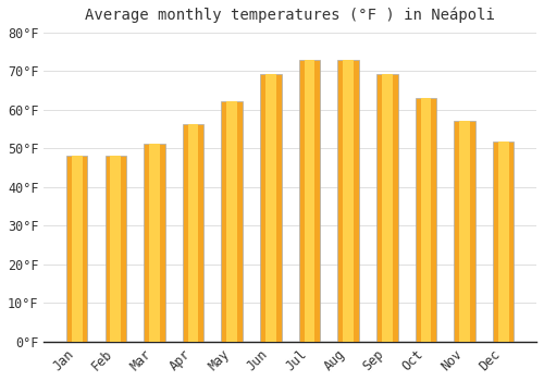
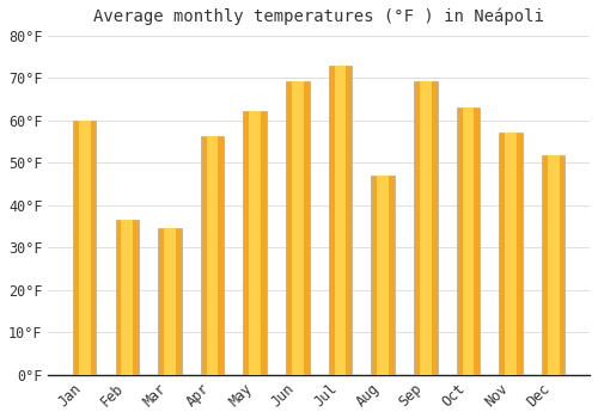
Jan: 48.2°F -> 60.0°F
Feb: 48.2°F -> 36.5°F
Mar: 51.1°F -> 34.5°F
Aug: 72.9°F -> 47.0°F
